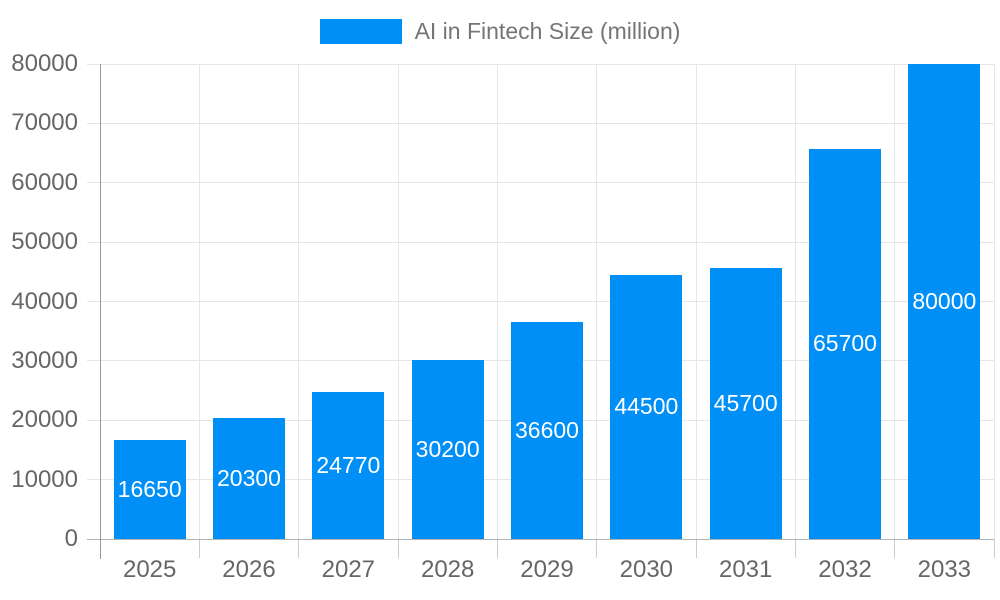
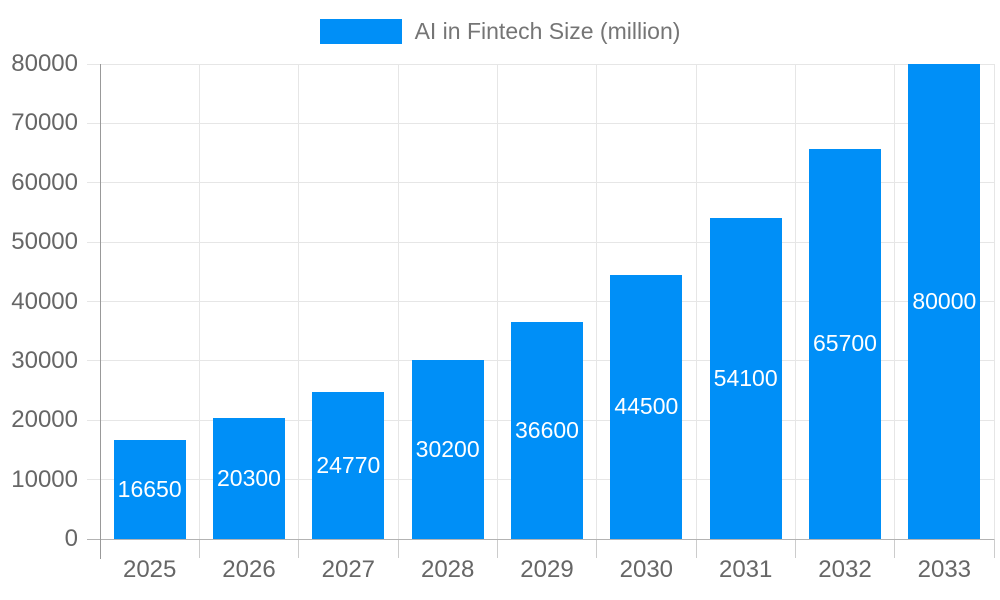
2031: 45700 -> 54100
